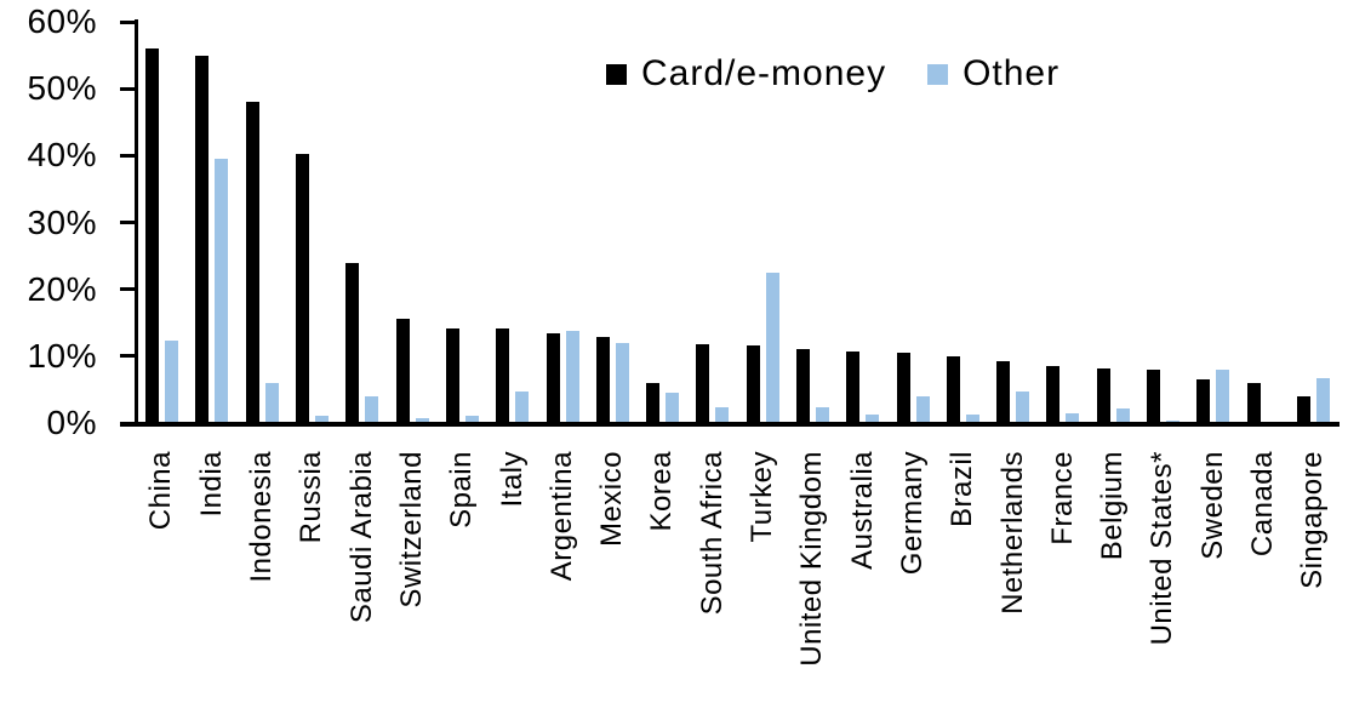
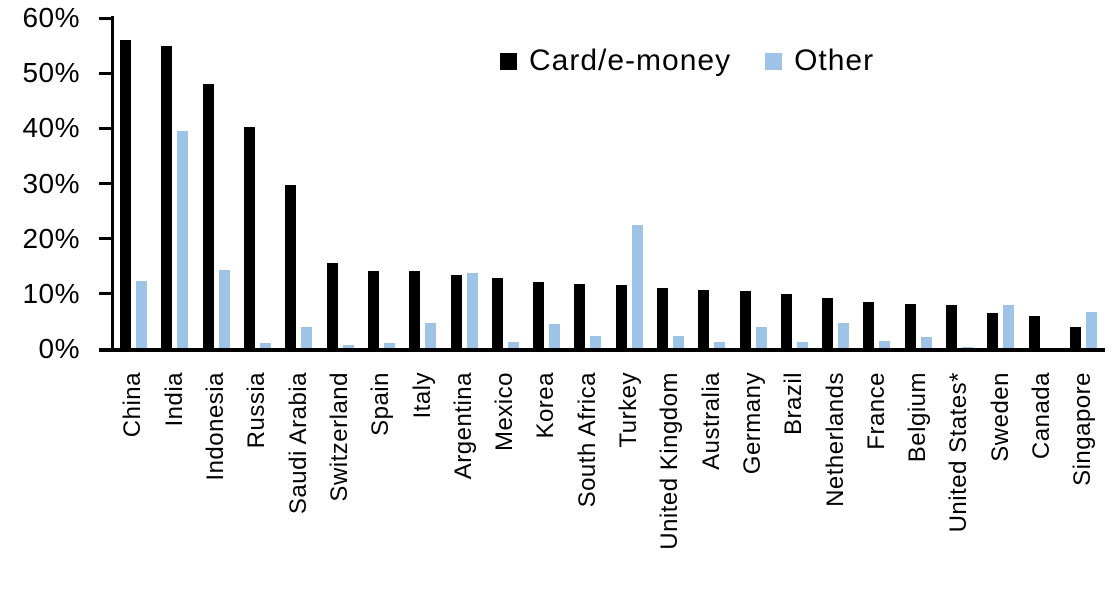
Other/Indonesia: 6% -> 14%
Card/e-money/Saudi Arabia: 24% -> 30%
Other/Mexico: 12% -> 1%
Card/e-money/Korea: 6% -> 12%
